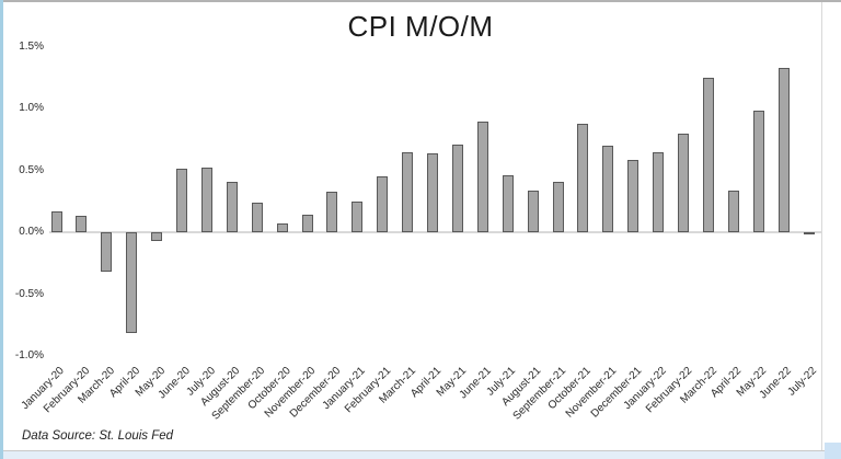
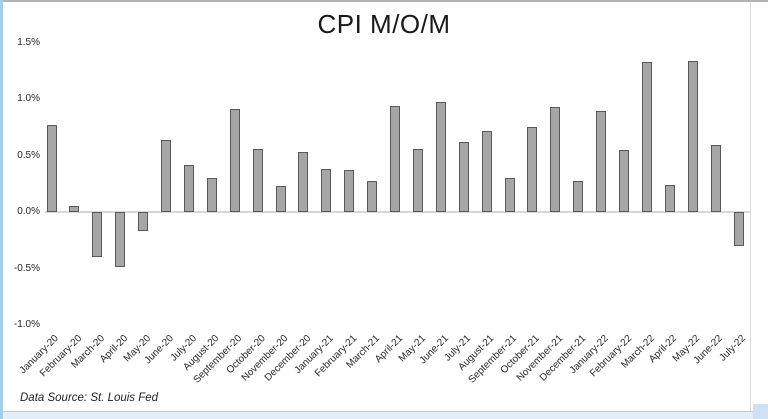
January-20: 0.17% -> 0.77%
February-20: 0.13% -> 0.05%
March-20: -0.32% -> -0.40%
April-20: -0.81% -> -0.49%
May-20: -0.07% -> -0.17%
June-20: 0.51% -> 0.64%
July-20: 0.52% -> 0.42%
August-20: 0.41% -> 0.30%
September-20: 0.24% -> 0.91%
October-20: 0.07% -> 0.56%
November-20: 0.14% -> 0.23%
December-20: 0.33% -> 0.53%
January-21: 0.25% -> 0.38%
February-21: 0.45% -> 0.37%
March-21: 0.65% -> 0.27%
April-21: 0.64% -> 0.94%
May-21: 0.71% -> 0.56%
June-21: 0.89% -> 0.97%
July-21: 0.46% -> 0.62%
August-21: 0.34% -> 0.72%
September-21: 0.41% -> 0.30%
October-21: 0.88% -> 0.75%
November-21: 0.70% -> 0.93%
December-21: 0.58% -> 0.27%
January-22: 0.65% -> 0.89%
February-22: 0.80% -> 0.55%
March-22: 1.25% -> 1.33%
April-22: 0.34% -> 0.24%
May-22: 0.98% -> 1.34%
June-22: 1.33% -> 0.59%
July-22: -0.02% -> -0.30%
